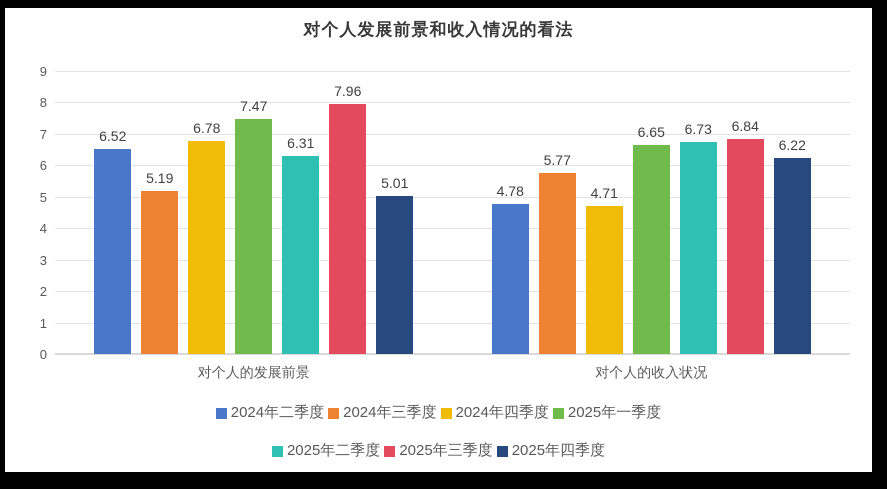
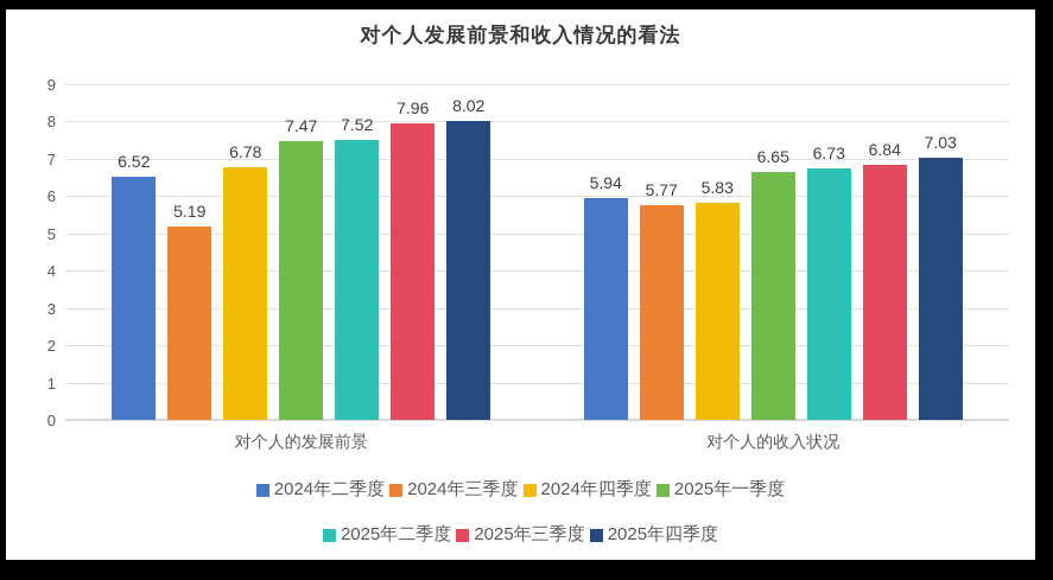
2025年二季度/对个人的发展前景: 6.31 -> 7.52
2025年四季度/对个人的发展前景: 5.01 -> 8.02
2024年二季度/对个人的收入状况: 4.78 -> 5.94
2024年四季度/对个人的收入状况: 4.71 -> 5.83
2025年四季度/对个人的收入状况: 6.22 -> 7.03
